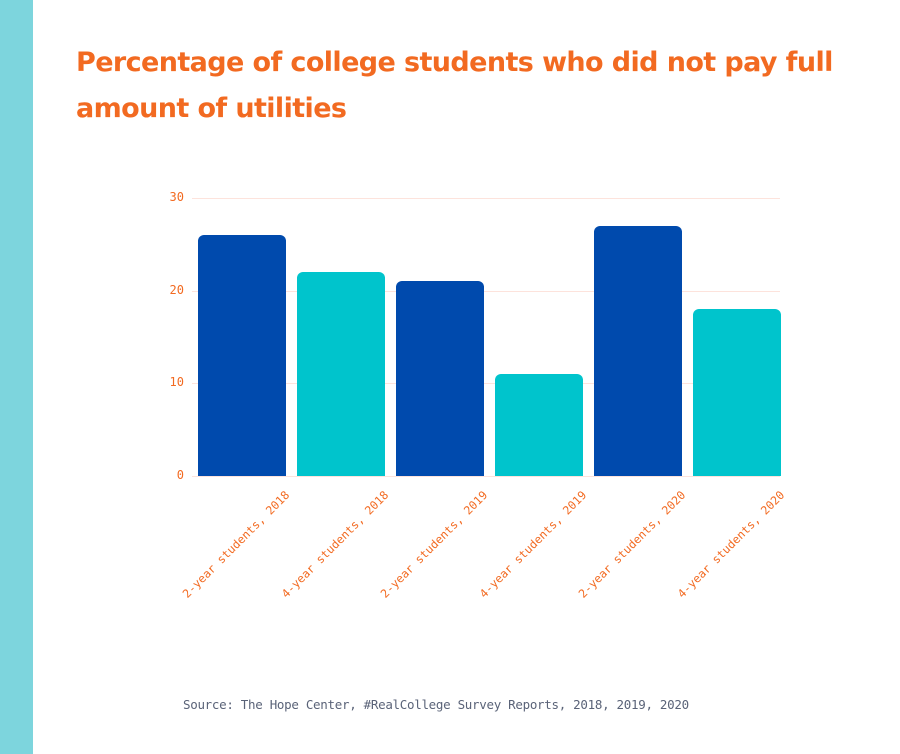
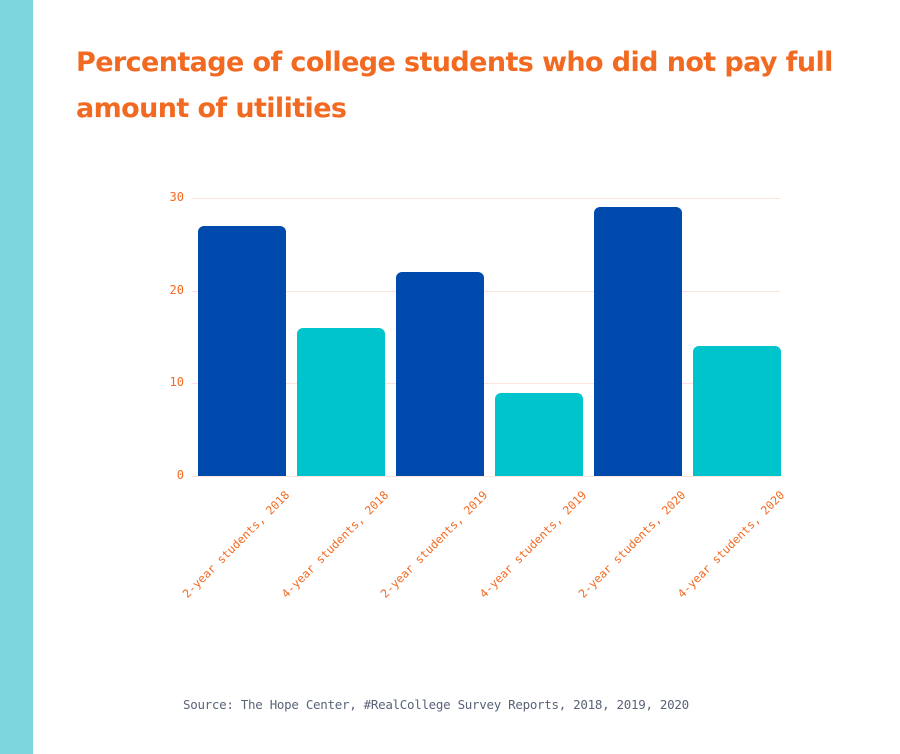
2-year students, 2018: 26 -> 27
4-year students, 2018: 22 -> 16
2-year students, 2019: 21 -> 22
4-year students, 2019: 11 -> 9
2-year students, 2020: 27 -> 29
4-year students, 2020: 18 -> 14
